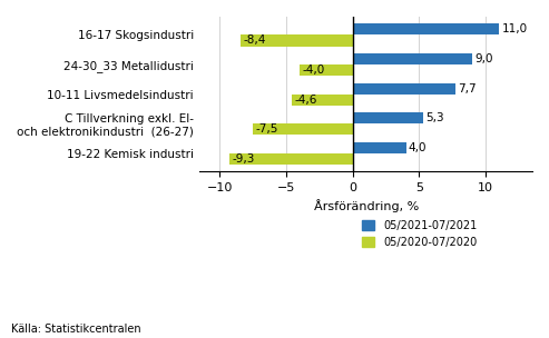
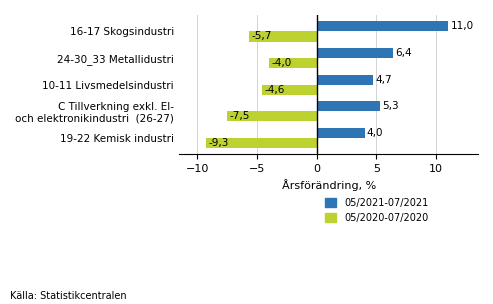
05/2020-07/2020/16-17 Skogsindustri: -8,4 -> -5,7
05/2021-07/2021/24-30_33 Metallidustri: 9,0 -> 6,4
05/2021-07/2021/10-11 Livsmedelsindustri: 7,7 -> 4,7
